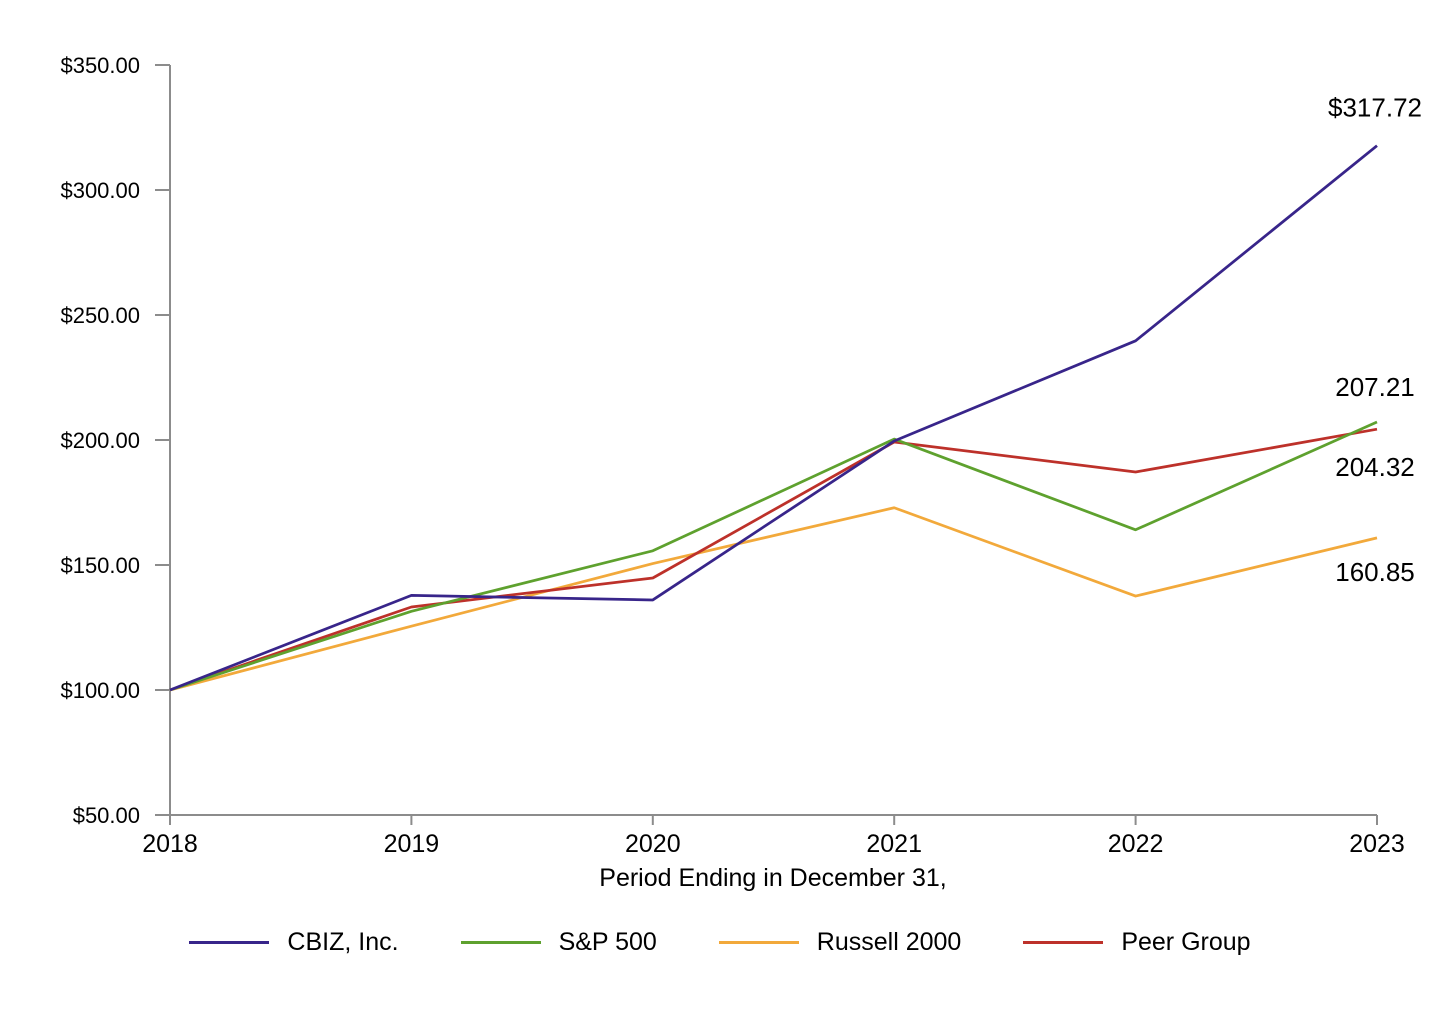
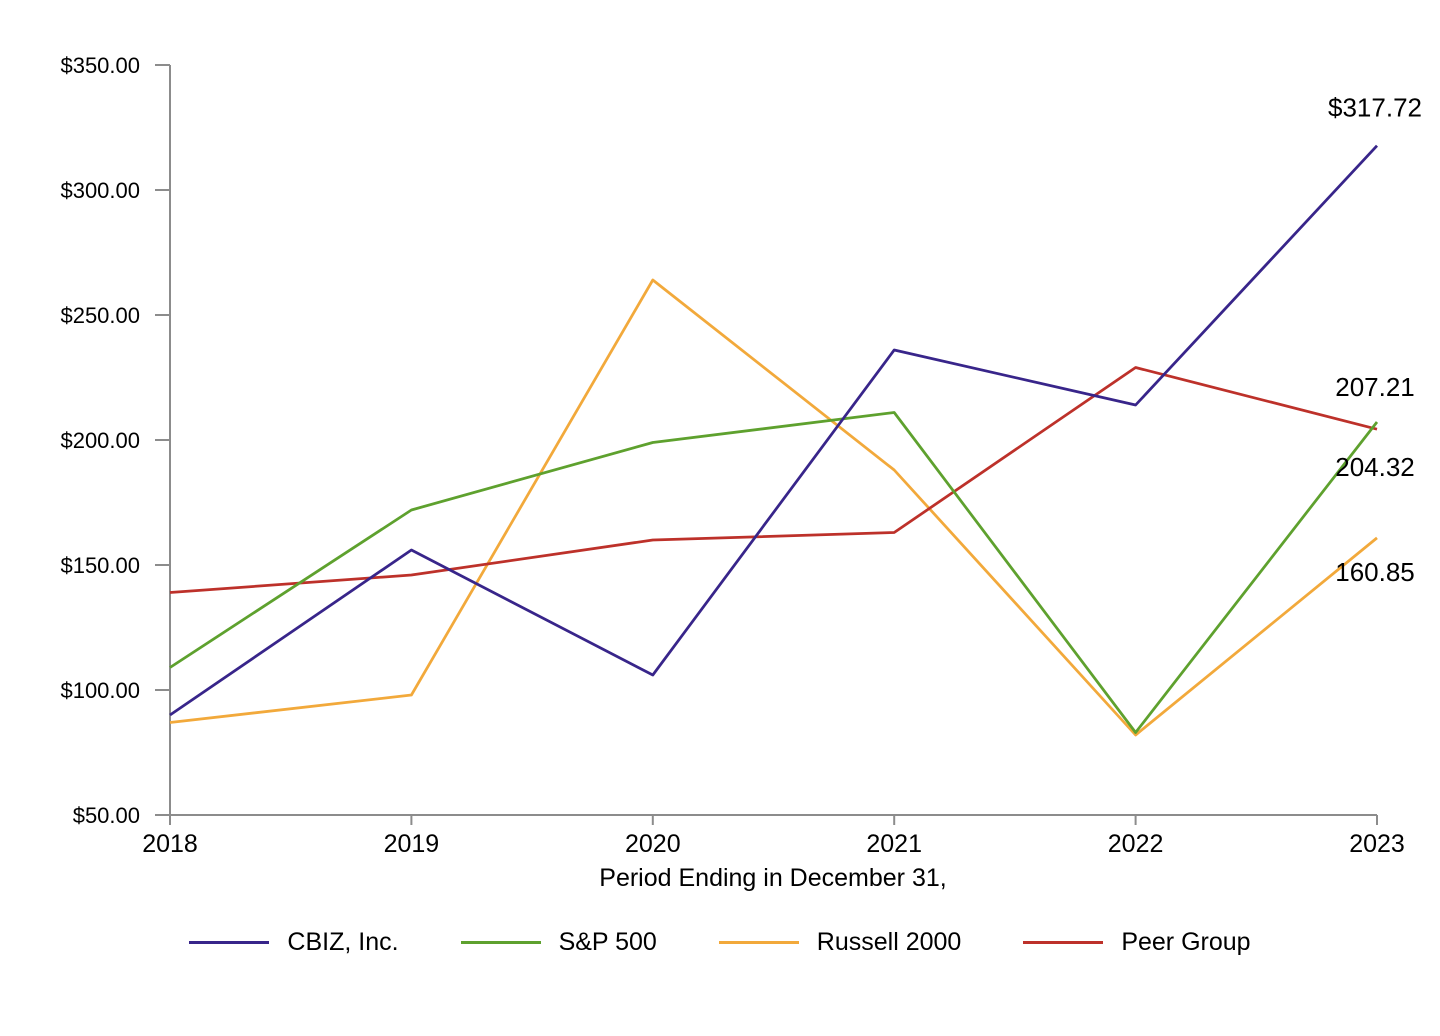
CBIZ, Inc./2018: $100 -> $90
S&P 500/2018: $100 -> $109
Russell 2000/2018: $100 -> $87
Peer Group/2018: $100 -> $139
CBIZ, Inc./2019: $138 -> $156
S&P 500/2019: $131 -> $172
Russell 2000/2019: $126 -> $98
Peer Group/2019: $133 -> $146
CBIZ, Inc./2020: $136 -> $106
S&P 500/2020: $156 -> $199
Russell 2000/2020: $151 -> $264
Peer Group/2020: $145 -> $160
CBIZ, Inc./2021: $200 -> $236
S&P 500/2021: $200 -> $211
Russell 2000/2021: $173 -> $188
Peer Group/2021: $199 -> $163
CBIZ, Inc./2022: $240 -> $214
S&P 500/2022: $164 -> $83
Russell 2000/2022: $138 -> $82
Peer Group/2022: $187 -> $229
